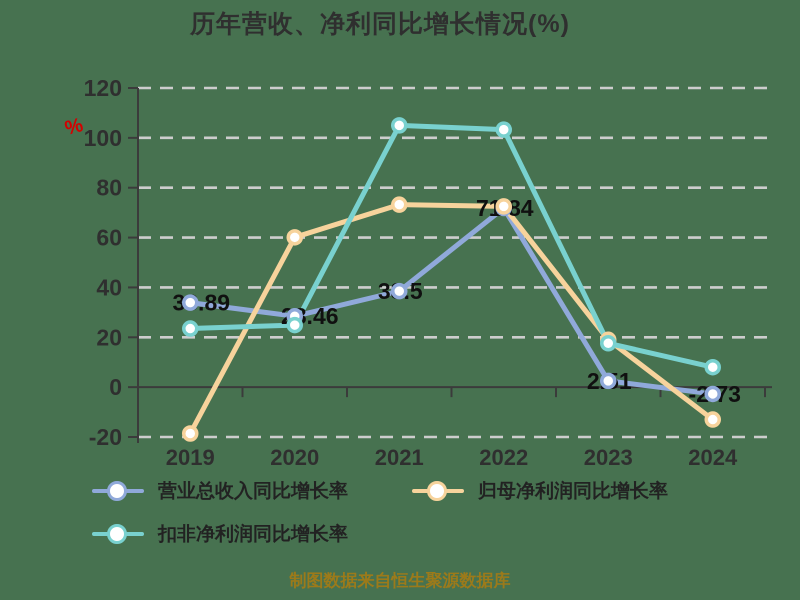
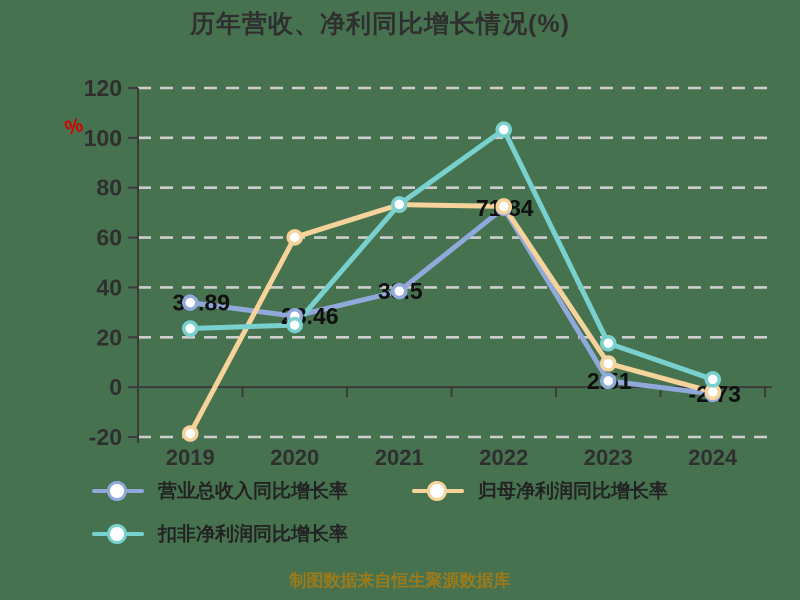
扣非净利润同比增长率/2021: 105 -> 73
归母净利润同比增长率/2023: 19 -> 10
归母净利润同比增长率/2024: -13 -> -2
扣非净利润同比增长率/2024: 8 -> 3
